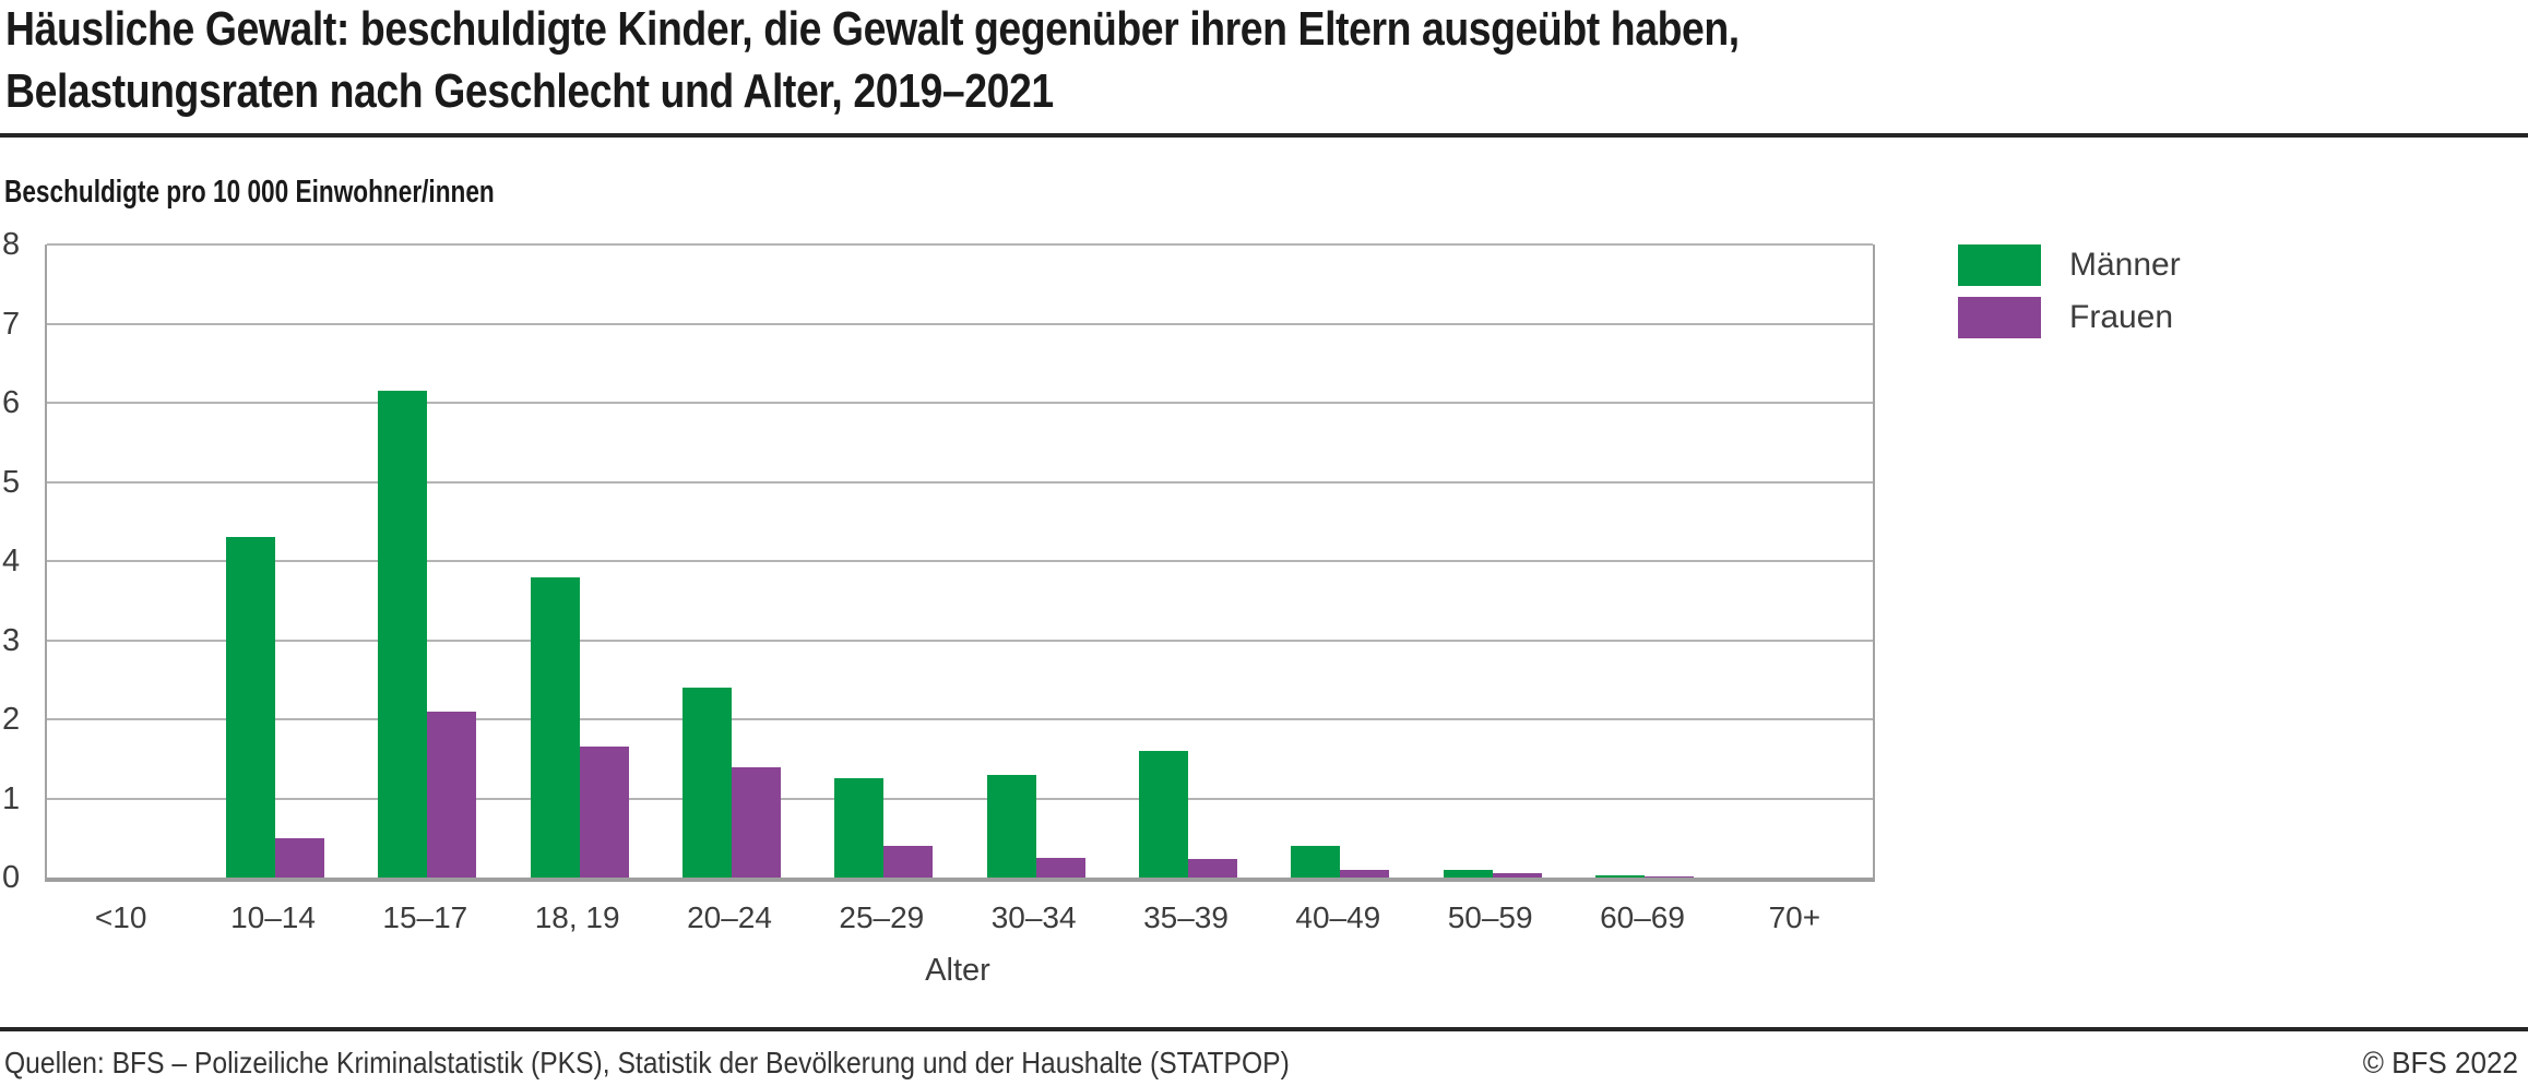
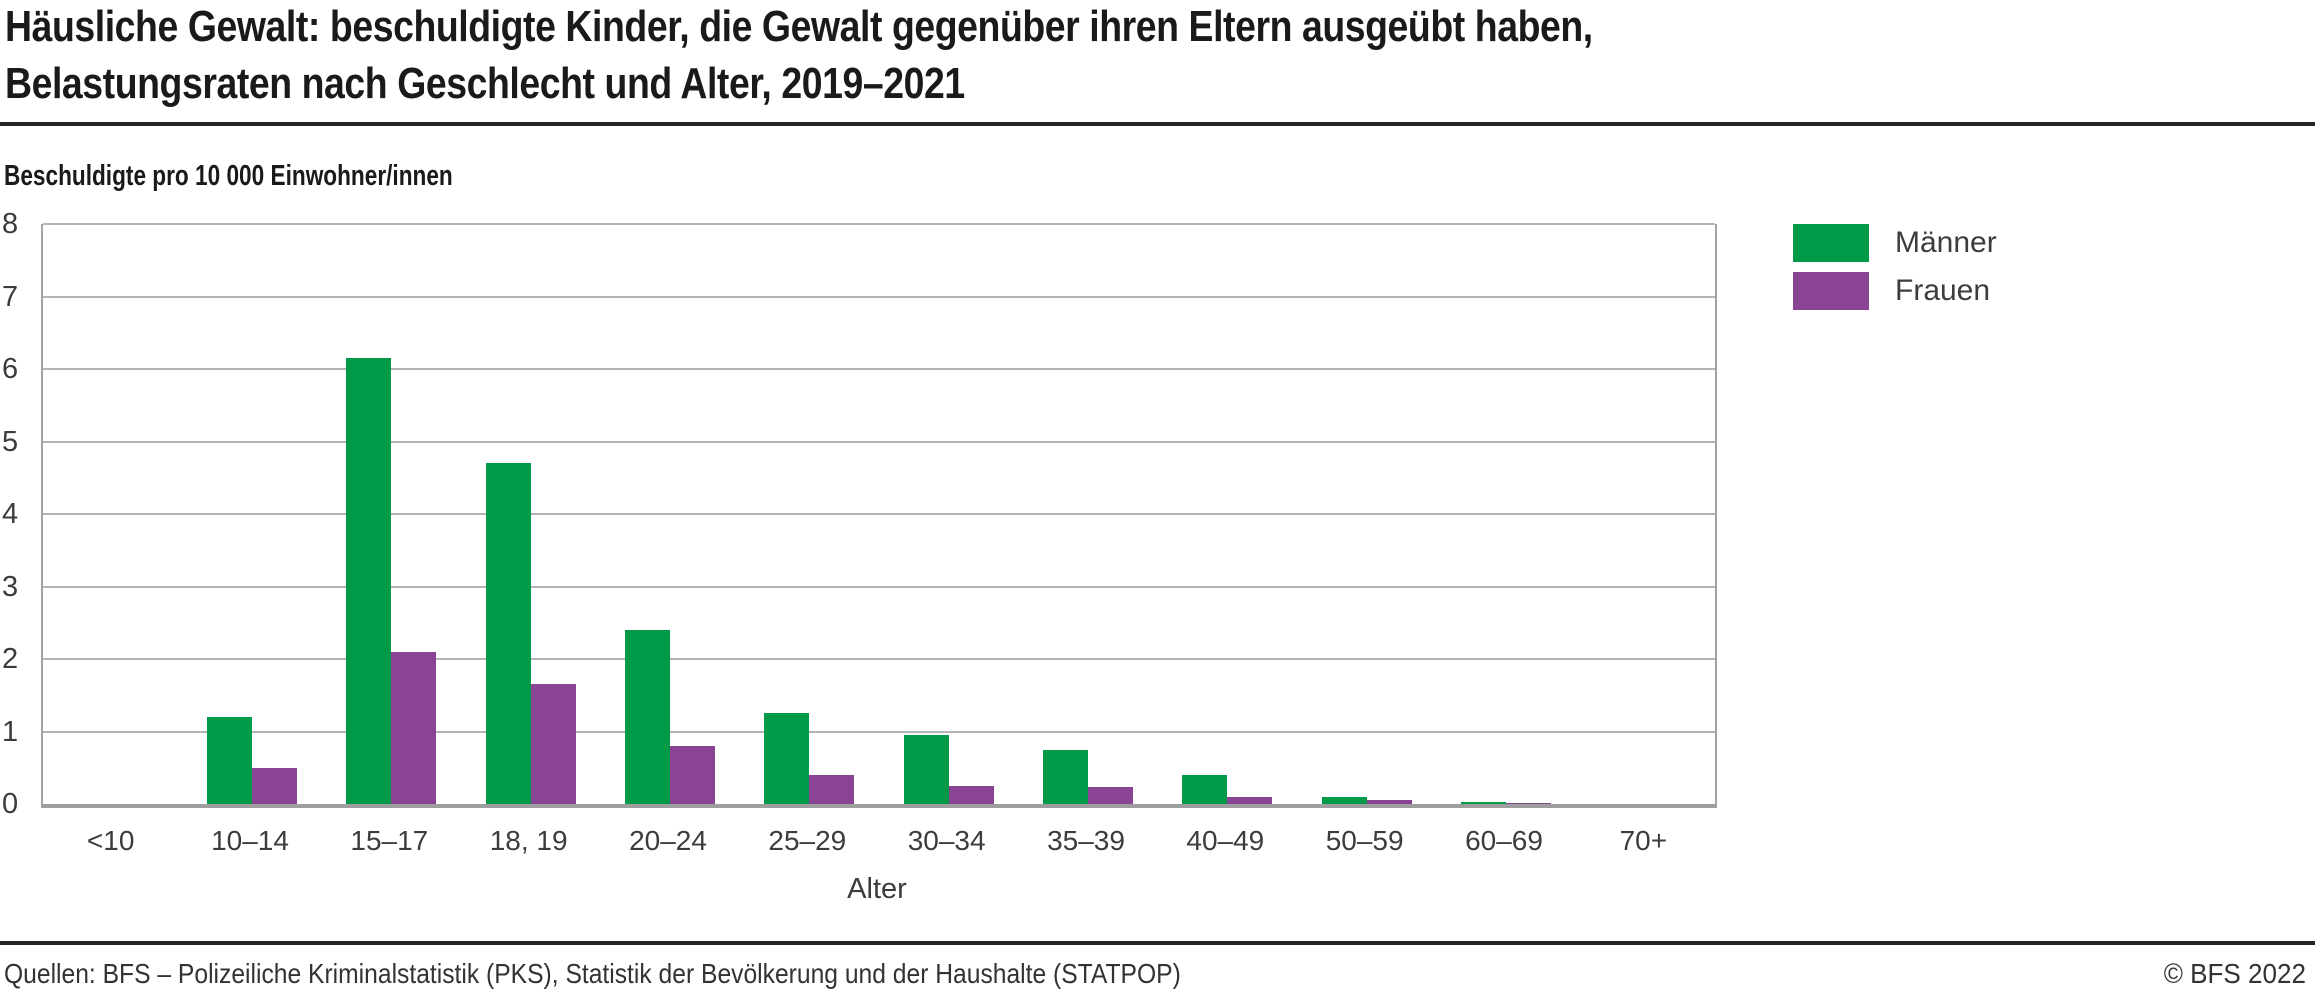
Männer/10–14: 4.3 -> 1.2
Männer/18, 19: 3.8 -> 4.7
Frauen/20–24: 1.4 -> 0.8
Männer/30–34: 1.3 -> 0.9
Männer/35–39: 1.6 -> 0.8
